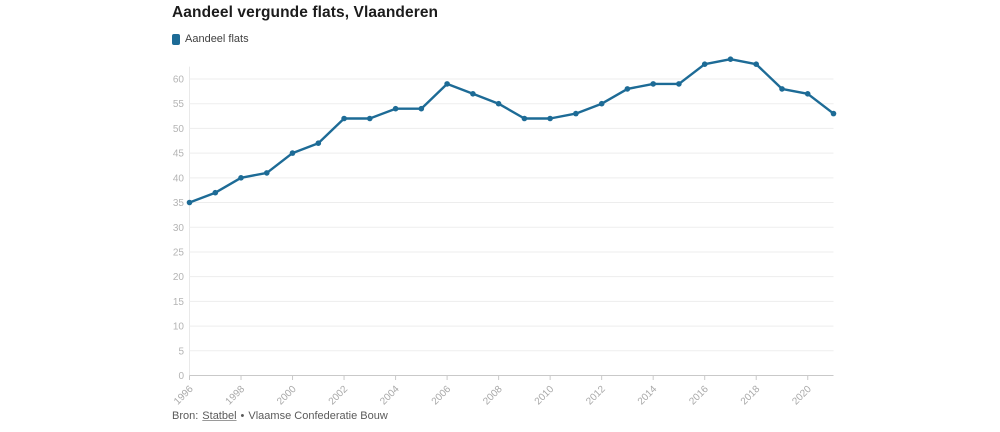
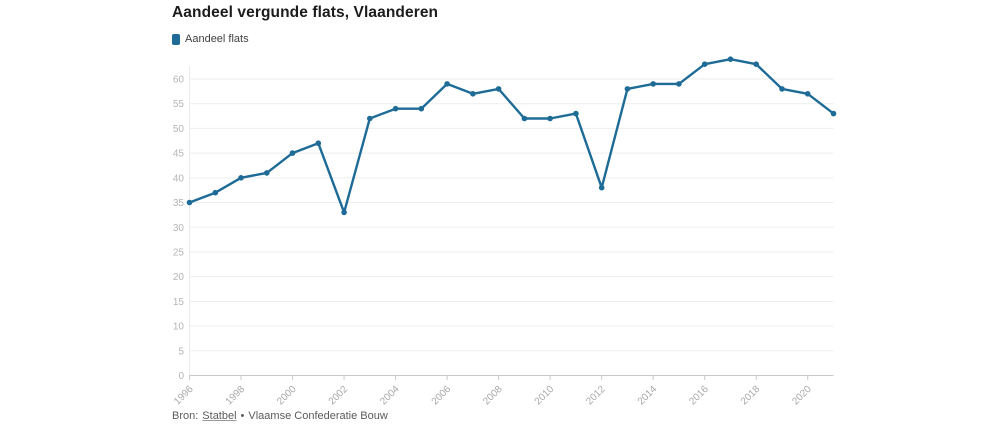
2002: 52 -> 33
2008: 55 -> 58
2012: 55 -> 38
